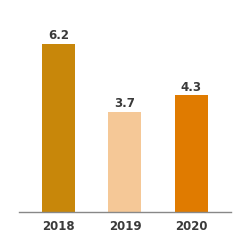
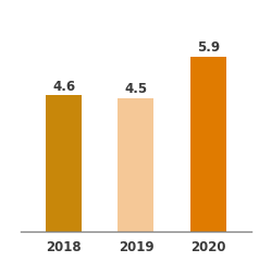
2018: 6.2 -> 4.6
2019: 3.7 -> 4.5
2020: 4.3 -> 5.9
